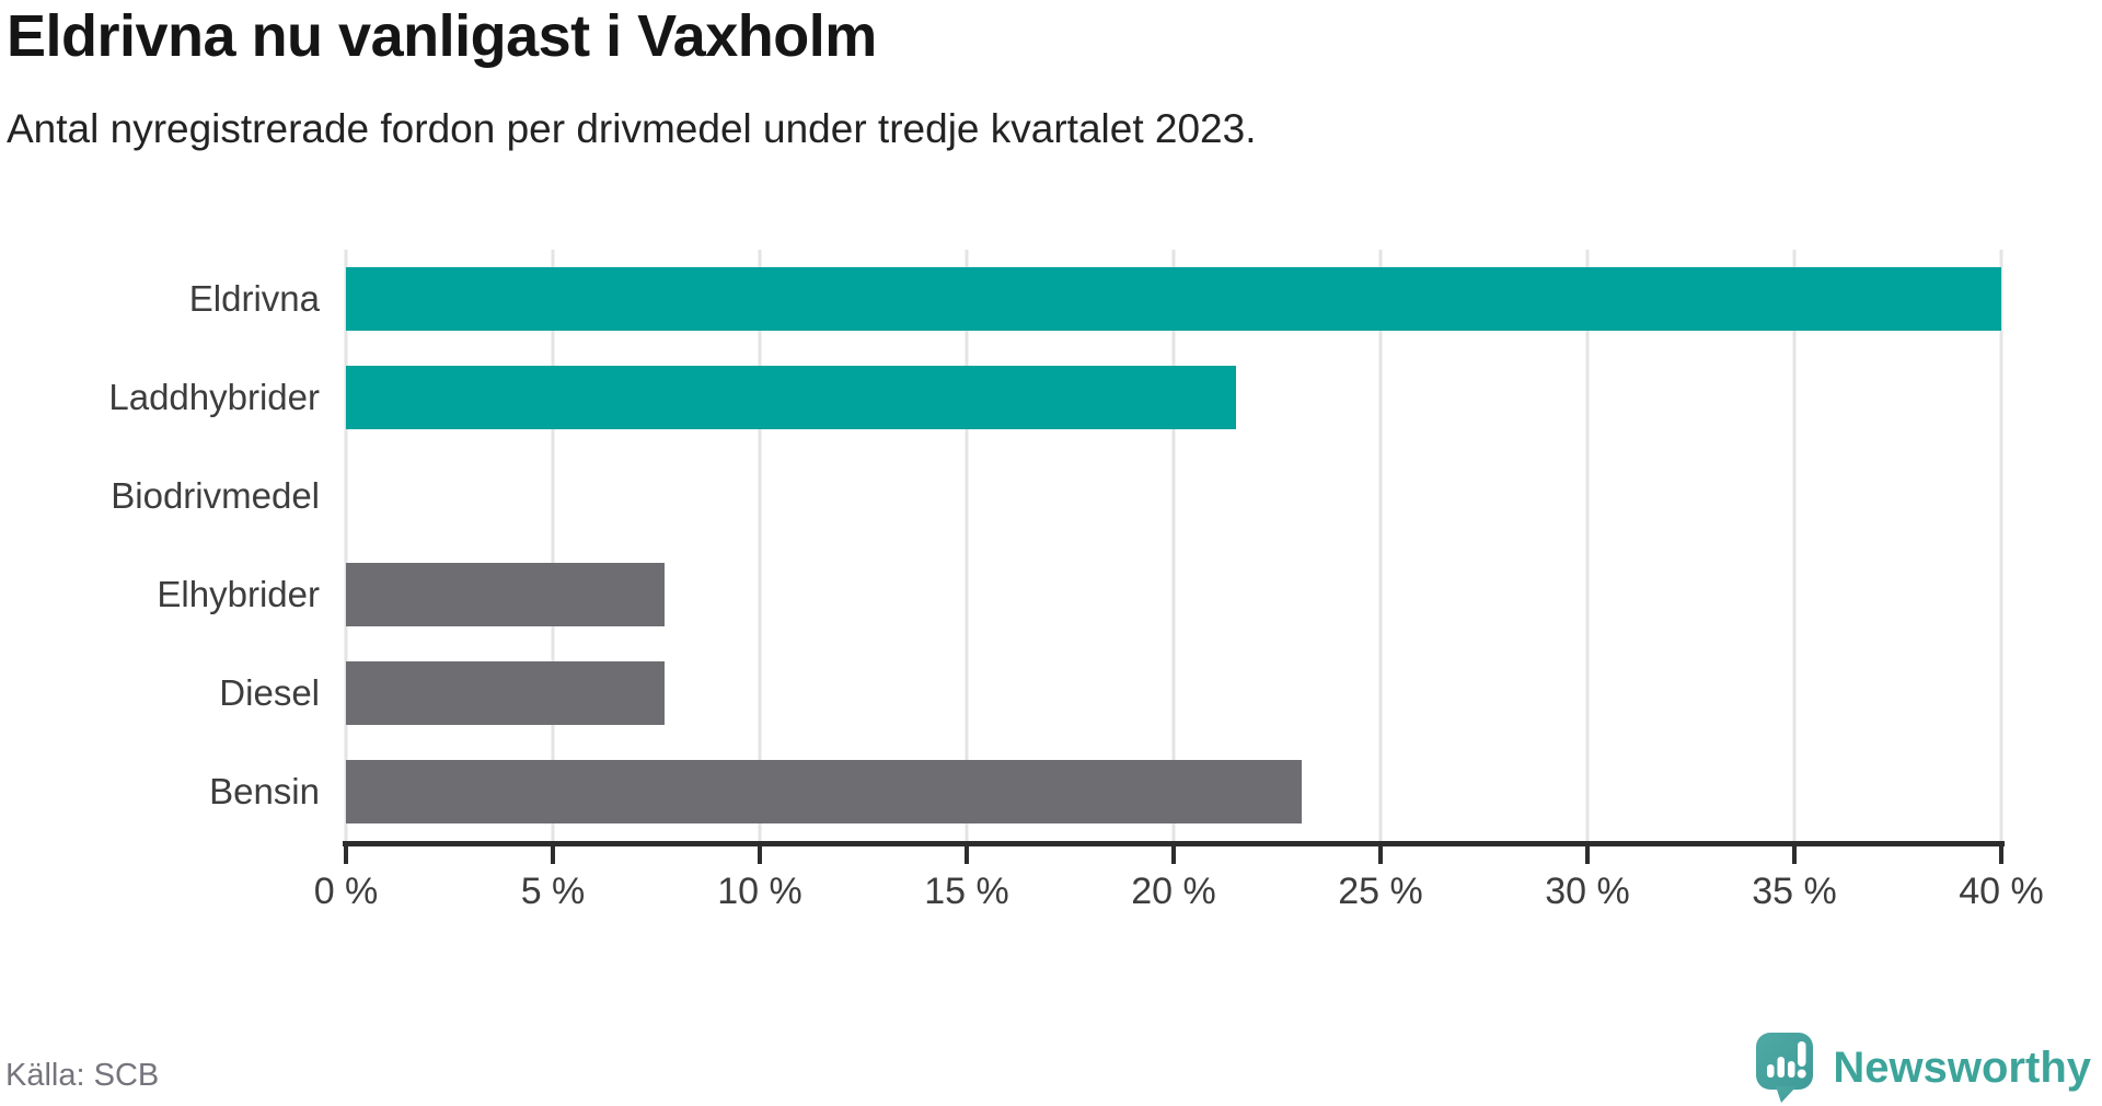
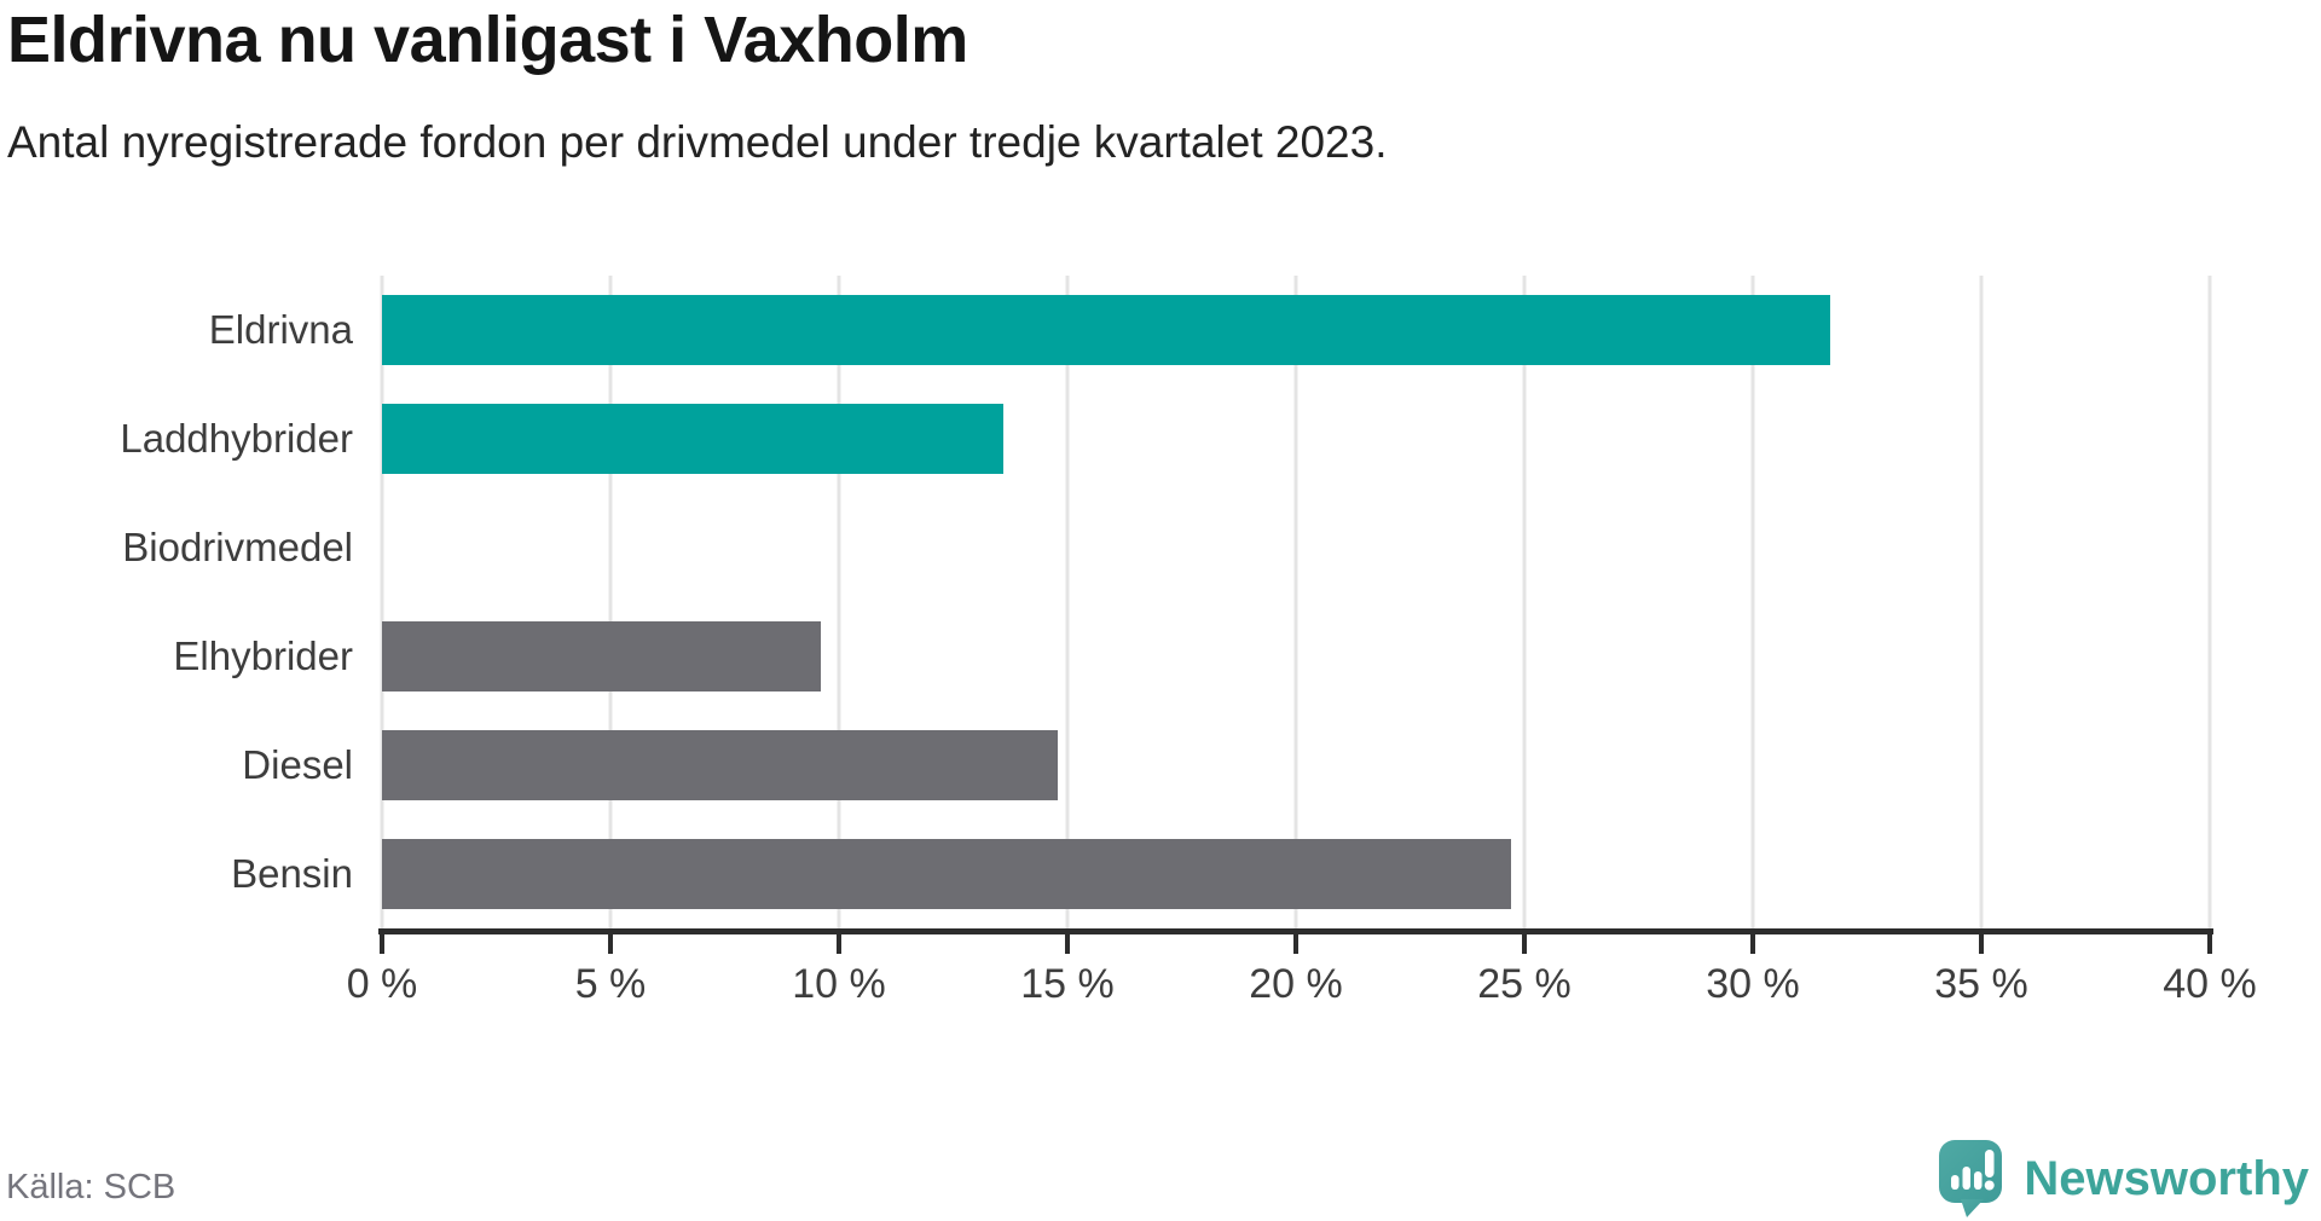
Eldrivna: 40.0% -> 31.7%
Laddhybrider: 21.5% -> 13.6%
Elhybrider: 7.7% -> 9.6%
Diesel: 7.7% -> 14.8%
Bensin: 23.1% -> 24.7%
